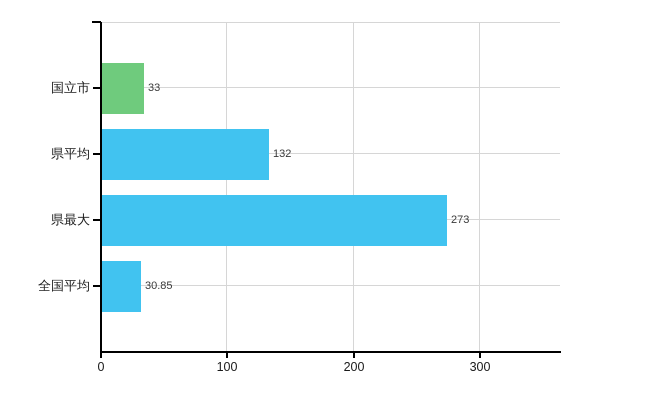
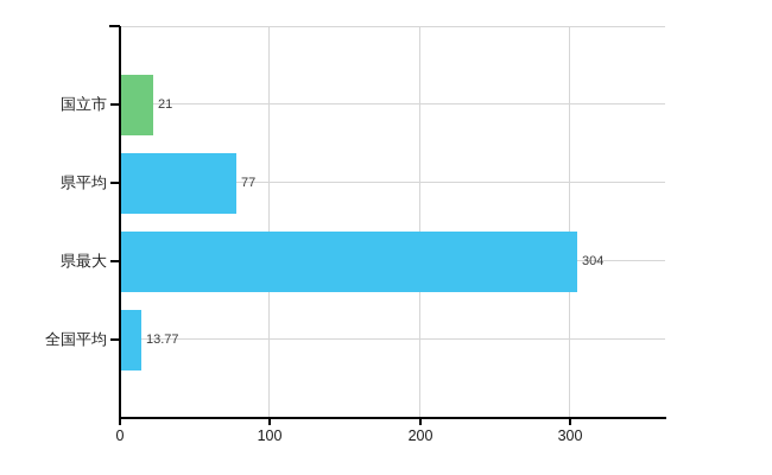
国立市: 33 -> 21
県平均: 132 -> 77
県最大: 273 -> 304
全国平均: 30.85 -> 13.77
